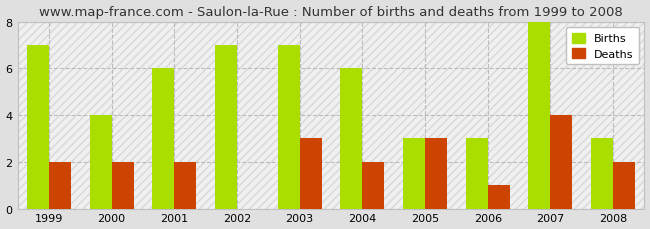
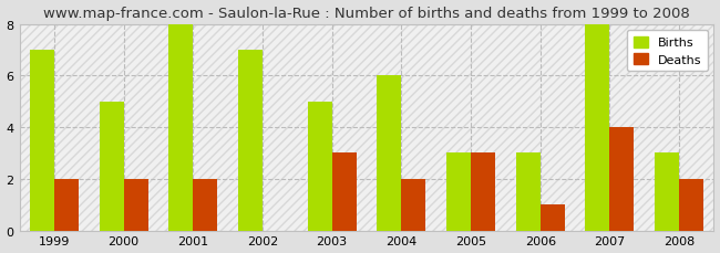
Births/2000: 4 -> 5
Births/2001: 6 -> 8
Births/2003: 7 -> 5
